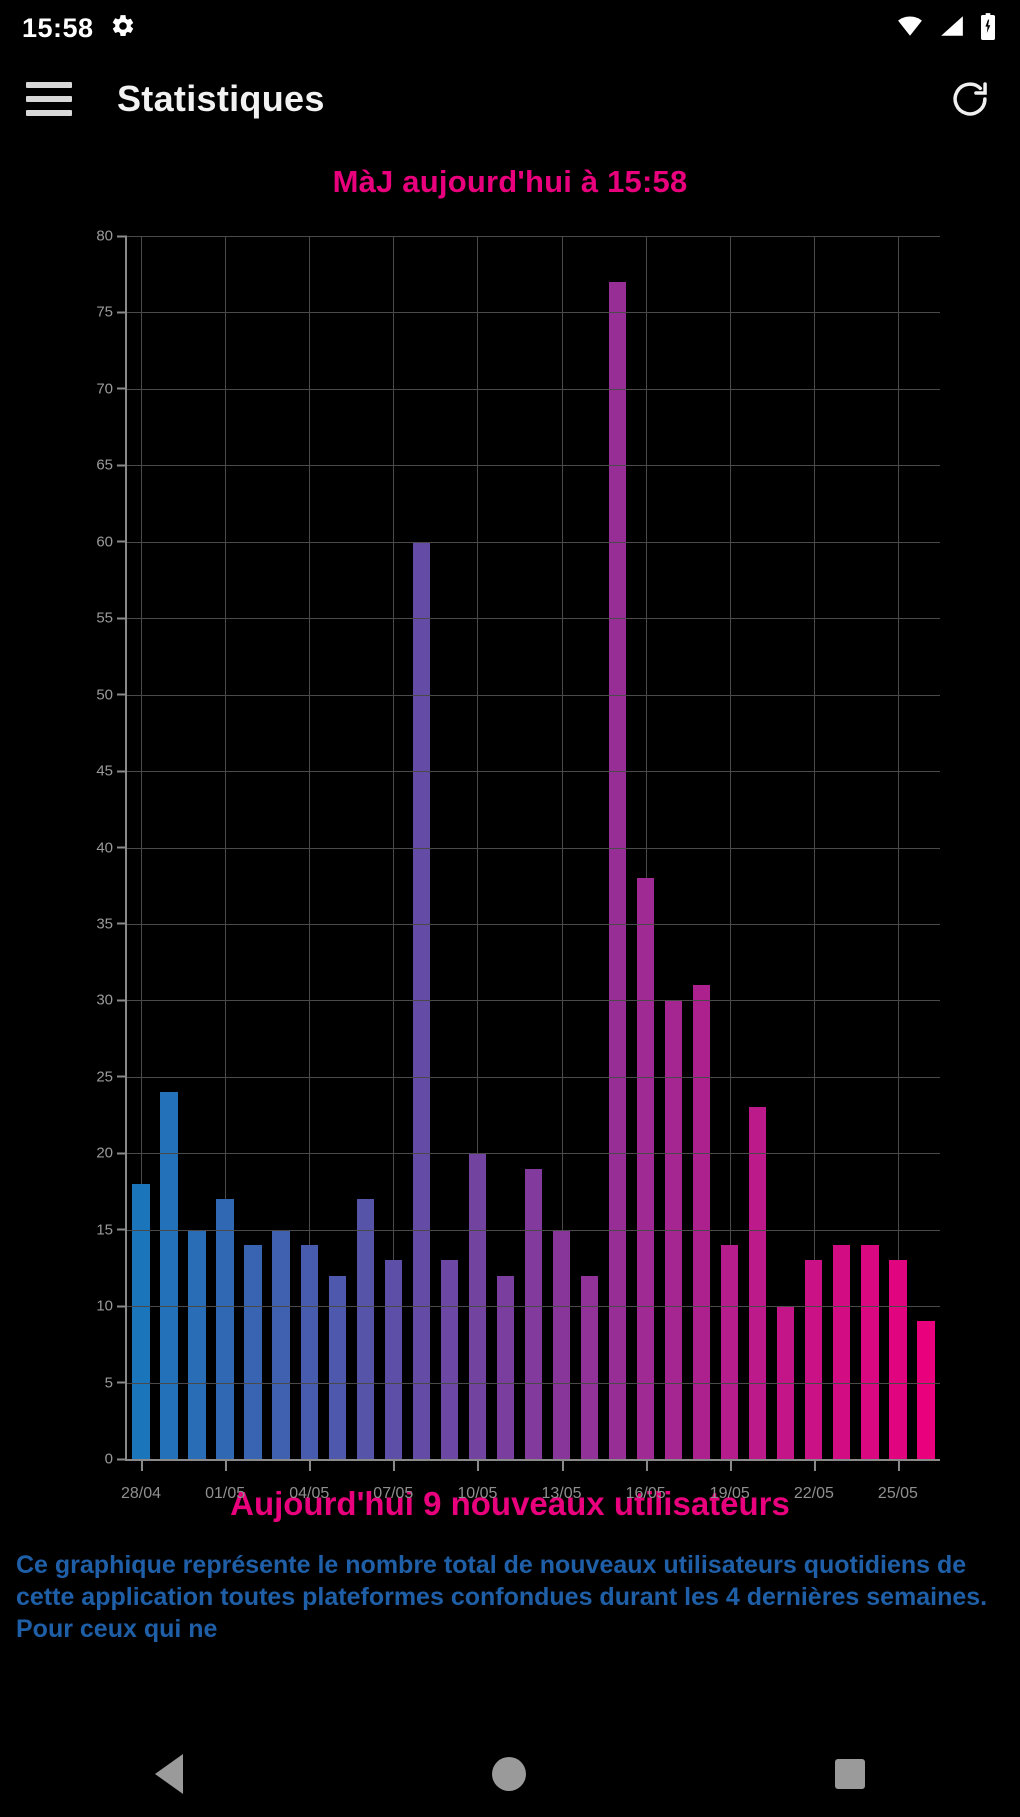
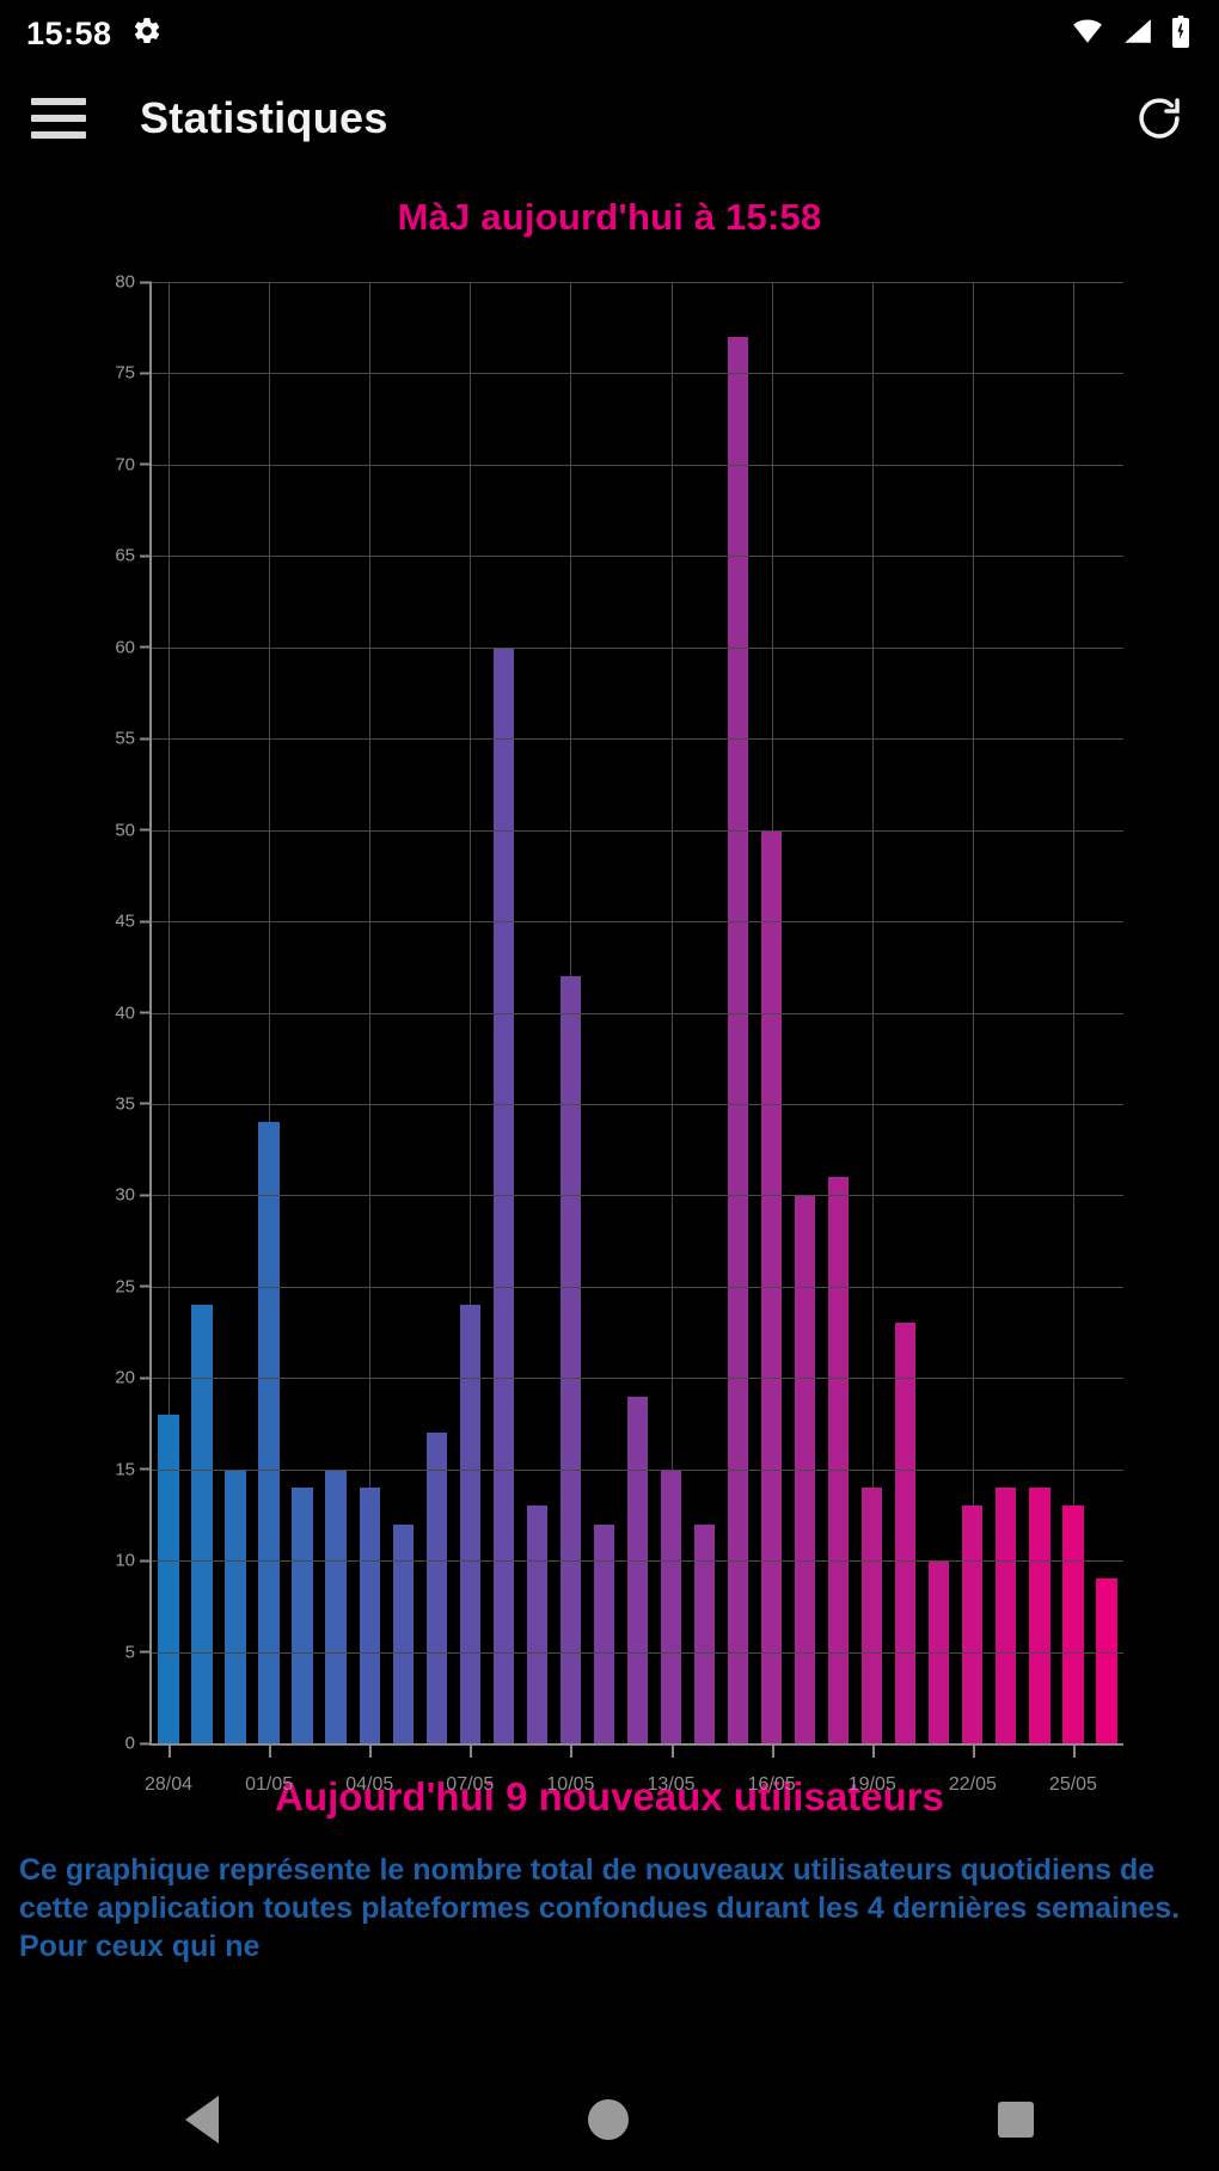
01/05: 17 -> 34
07/05: 13 -> 24
10/05: 20 -> 42
16/05: 38 -> 50
